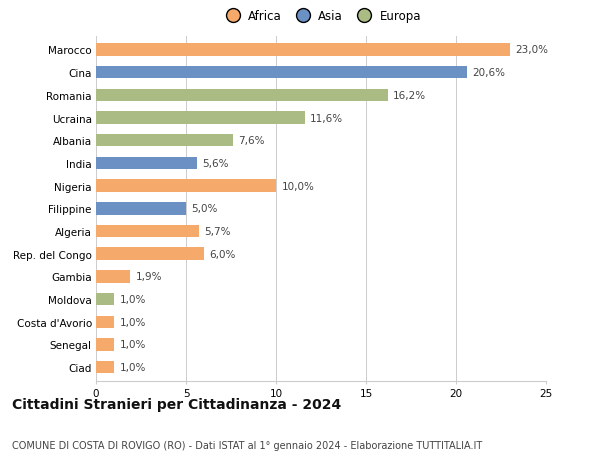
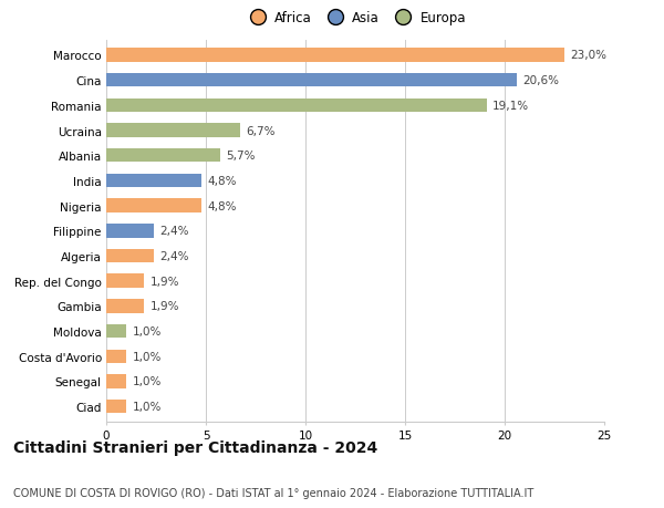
Romania: 16,2% -> 19,1%
Ucraina: 11,6% -> 6,7%
Albania: 7,6% -> 5,7%
India: 5,6% -> 4,8%
Nigeria: 10,0% -> 4,8%
Filippine: 5,0% -> 2,4%
Algeria: 5,7% -> 2,4%
Rep. del Congo: 6,0% -> 1,9%
